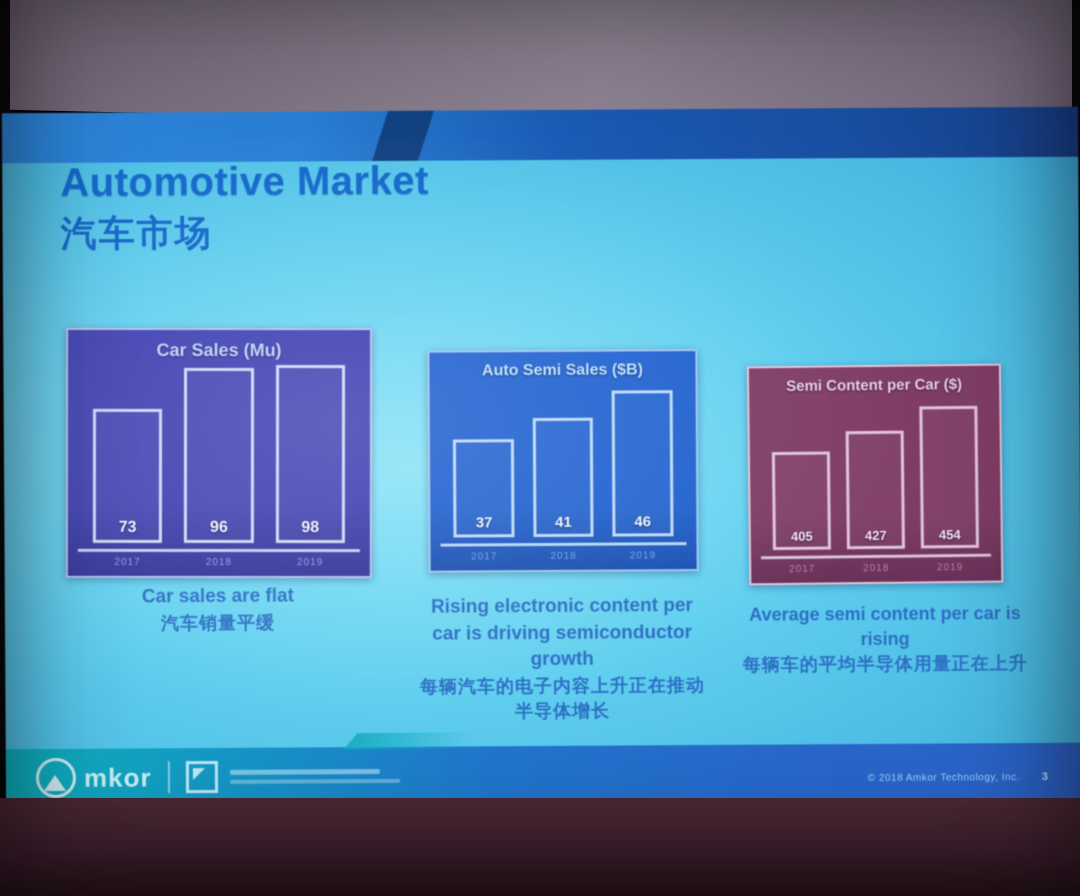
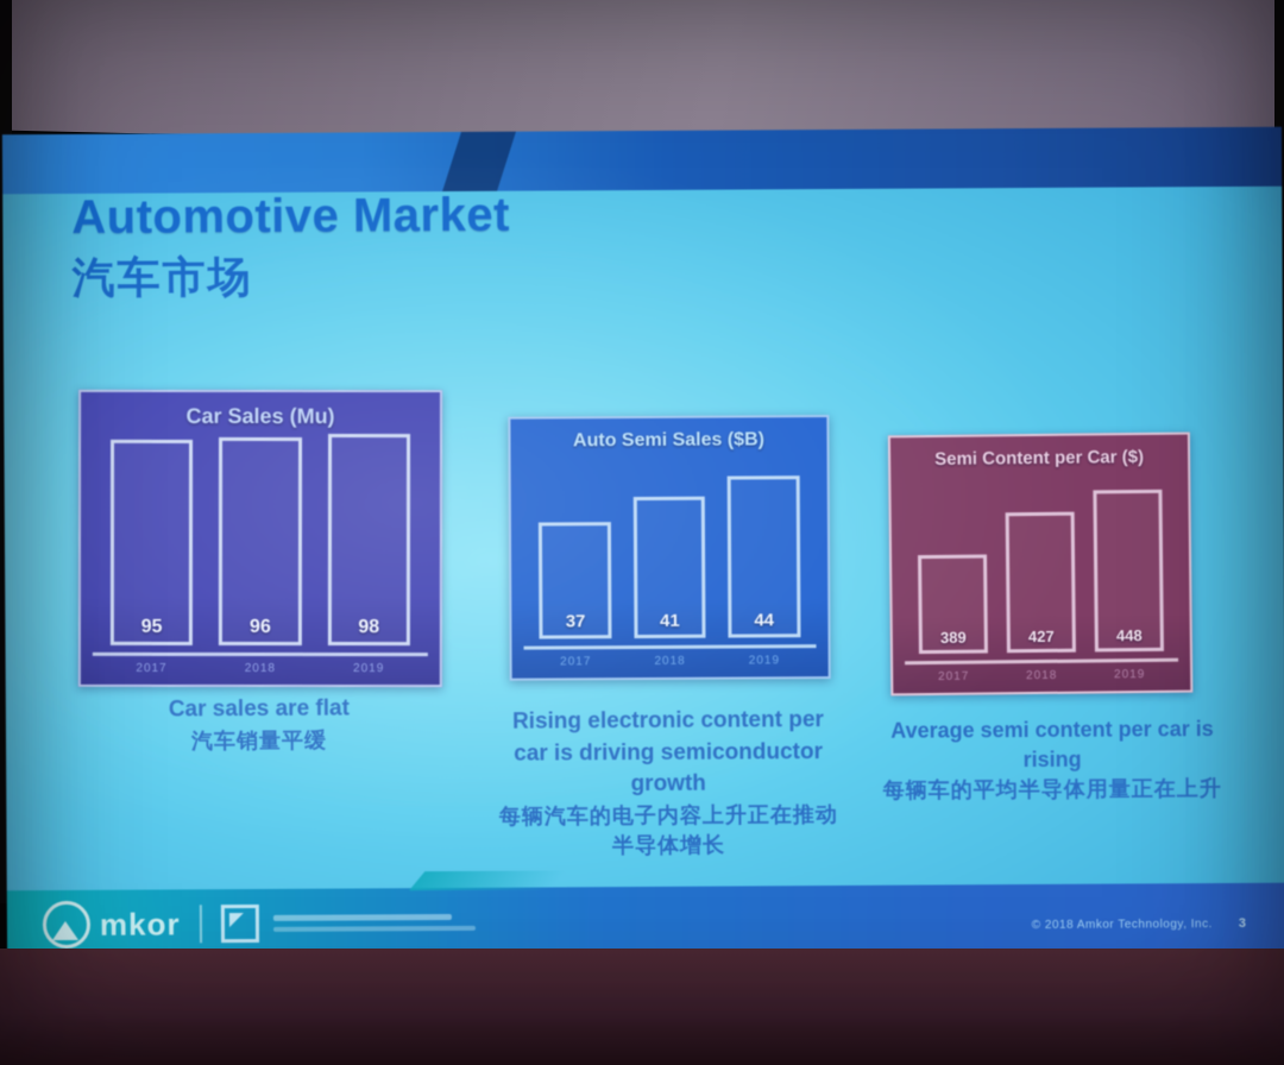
Car Sales (Mu)/2017: 73 -> 95
Auto Semi Sales ($B)/2019: 46 -> 44
Semi Content per Car ($)/2017: 405 -> 389
Semi Content per Car ($)/2019: 454 -> 448
